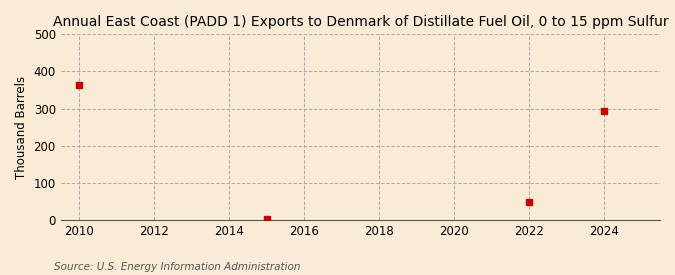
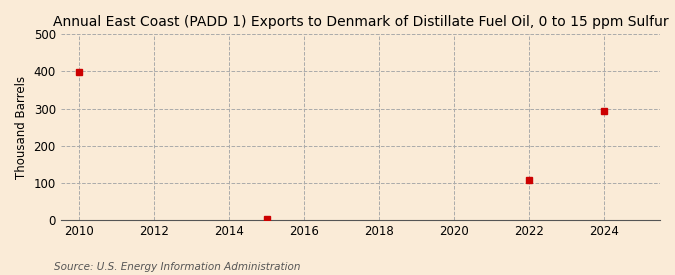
2010: 365 -> 399
2022: 50 -> 107
